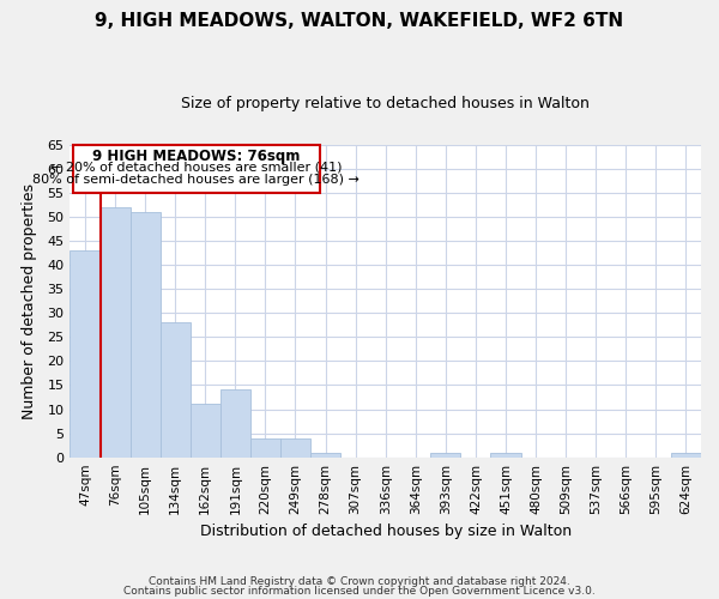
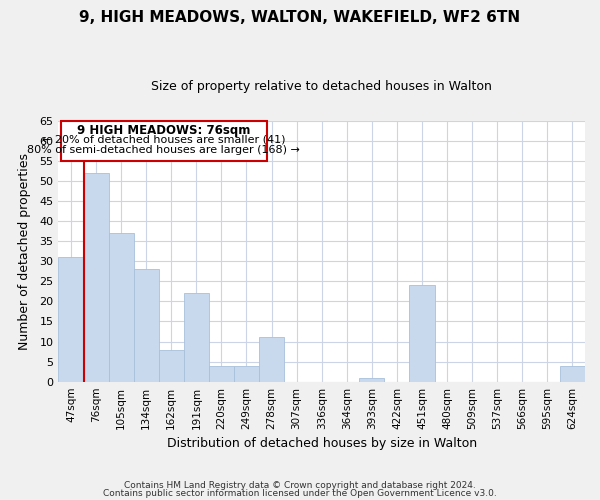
47sqm: 43 -> 31
105sqm: 51 -> 37
162sqm: 11 -> 8
191sqm: 14 -> 22
278sqm: 1 -> 11
451sqm: 1 -> 24
624sqm: 1 -> 4
